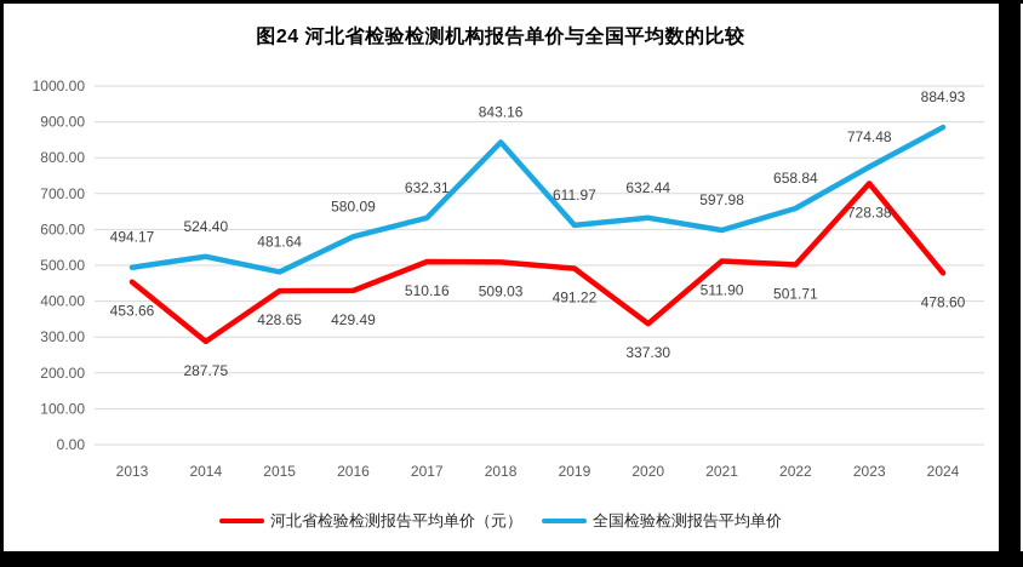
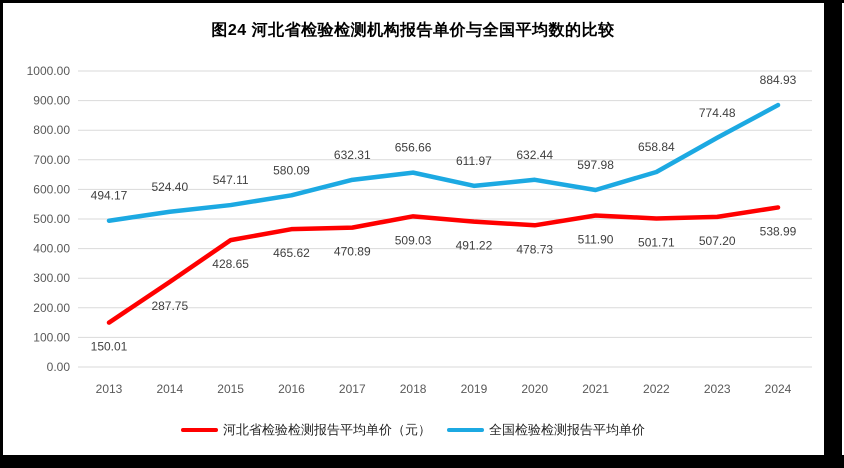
河北省检验检测报告平均单价（元）/2013: 453.66 -> 150.01
全国检验检测报告平均单价/2015: 481.64 -> 547.11
河北省检验检测报告平均单价（元）/2016: 429.49 -> 465.62
河北省检验检测报告平均单价（元）/2017: 510.16 -> 470.89
全国检验检测报告平均单价/2018: 843.16 -> 656.66
河北省检验检测报告平均单价（元）/2020: 337.30 -> 478.73
河北省检验检测报告平均单价（元）/2023: 728.38 -> 507.20
河北省检验检测报告平均单价（元）/2024: 478.60 -> 538.99
